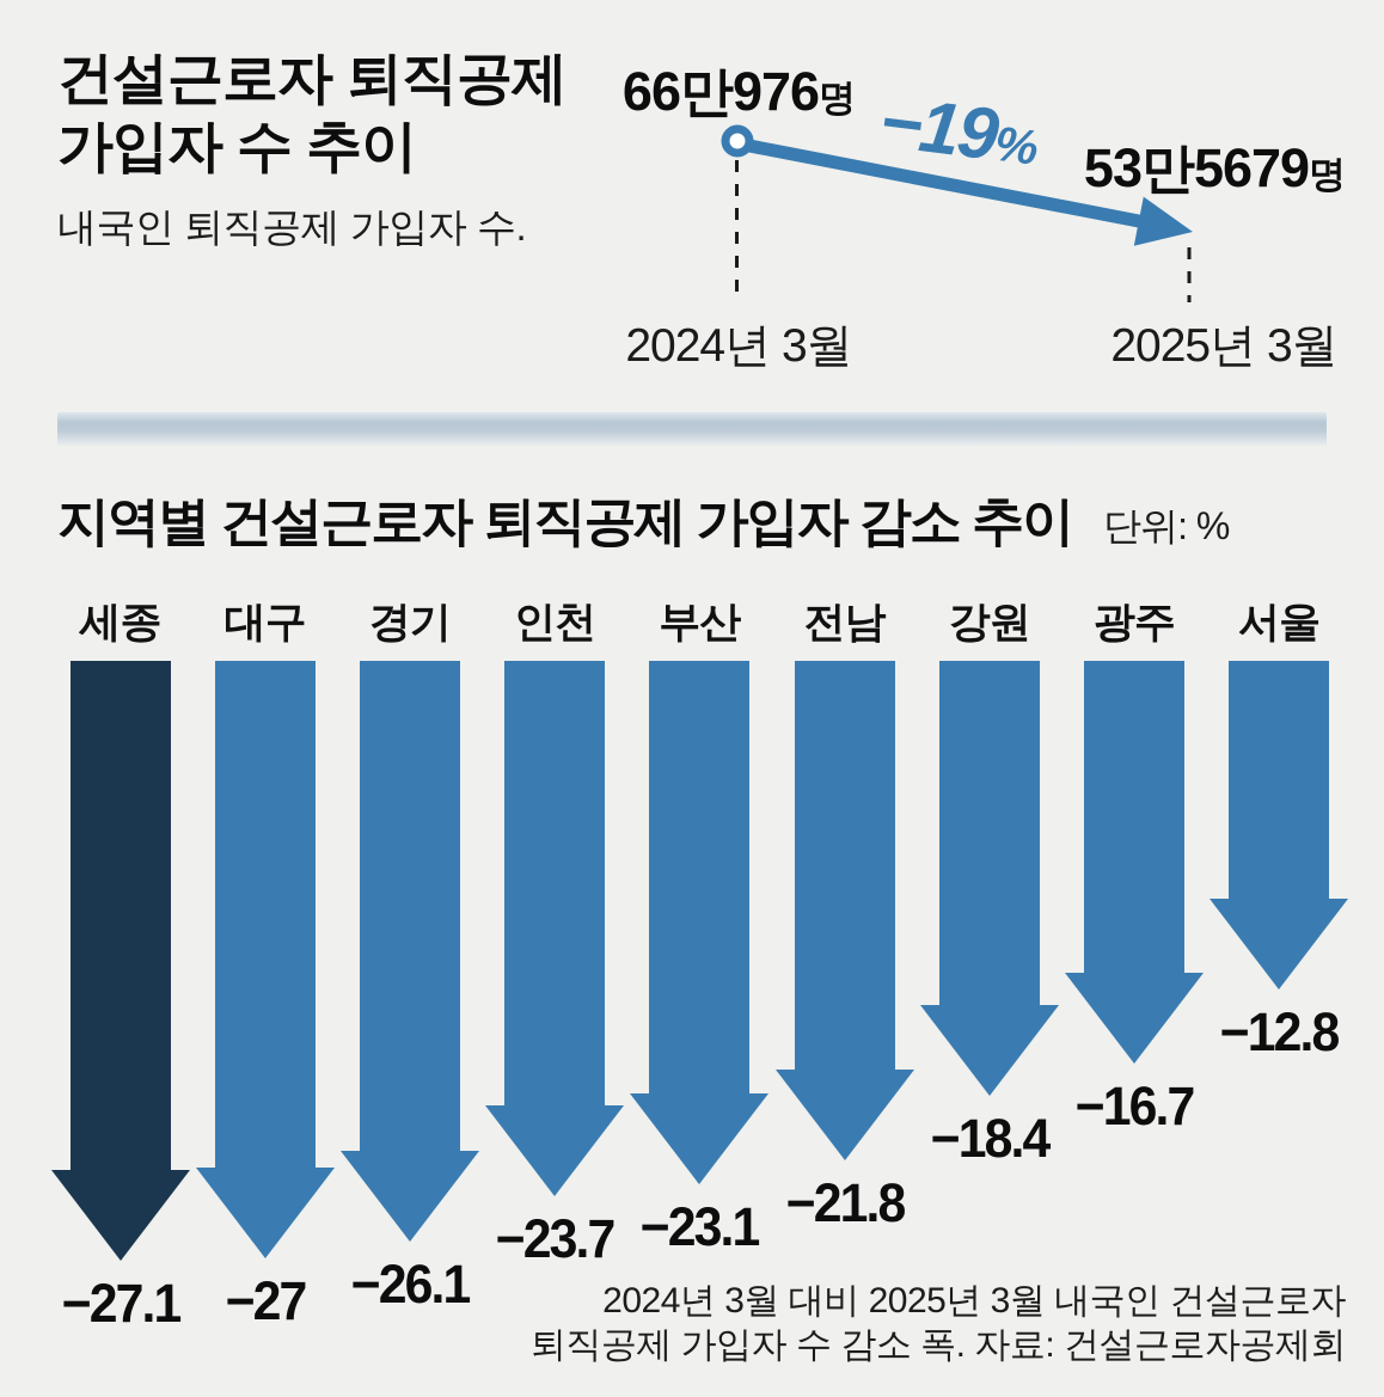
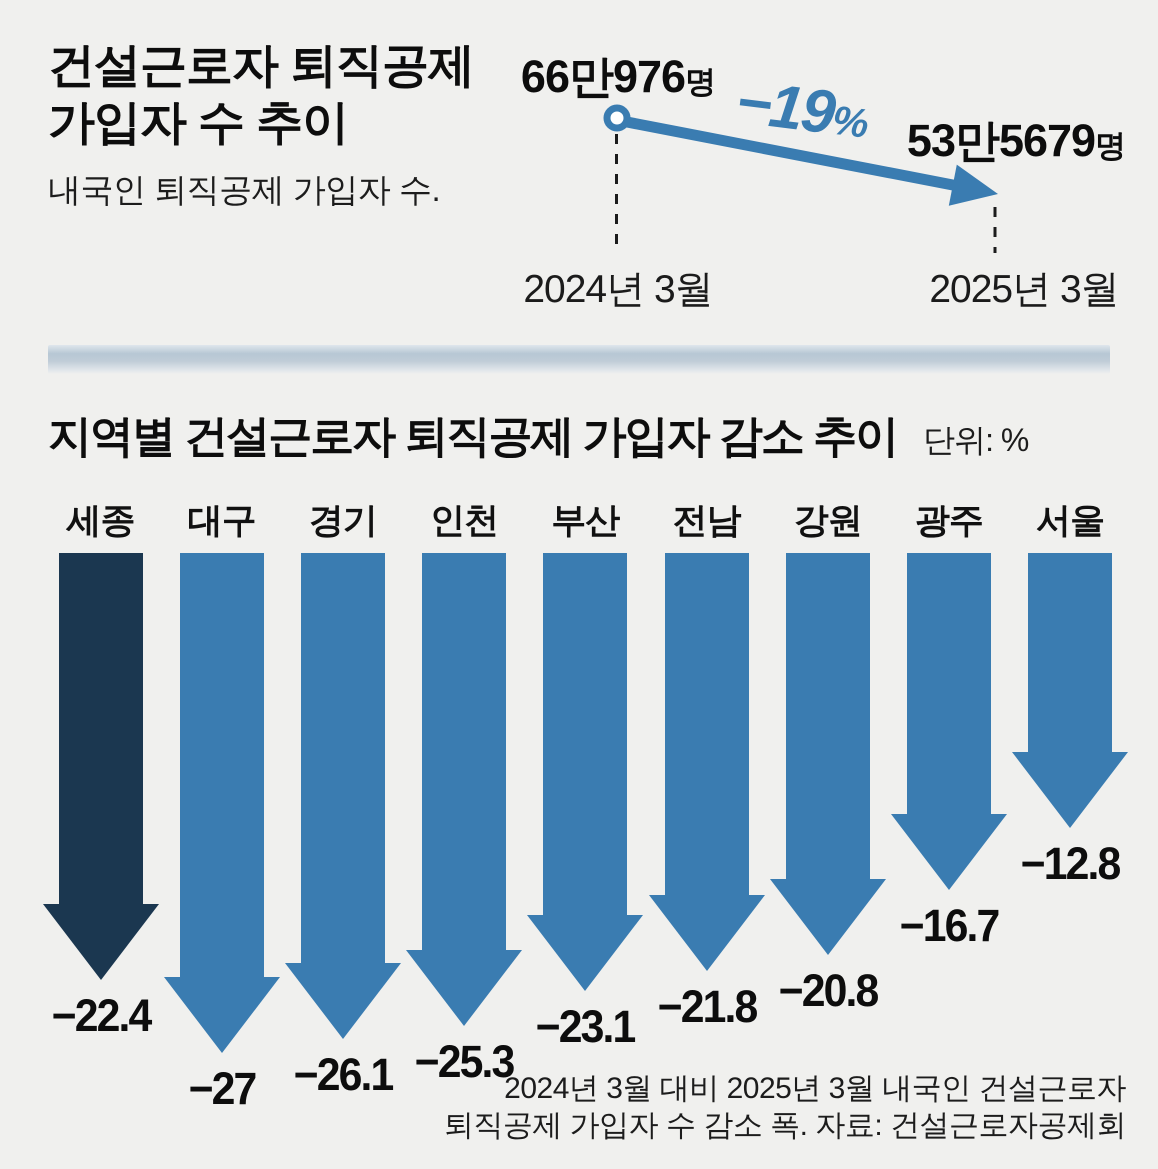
지역별 건설근로자 퇴직공제 가입자 감소 추이/세종: −27.1 -> −22.4
지역별 건설근로자 퇴직공제 가입자 감소 추이/인천: −23.7 -> −25.3
지역별 건설근로자 퇴직공제 가입자 감소 추이/강원: −18.4 -> −20.8
